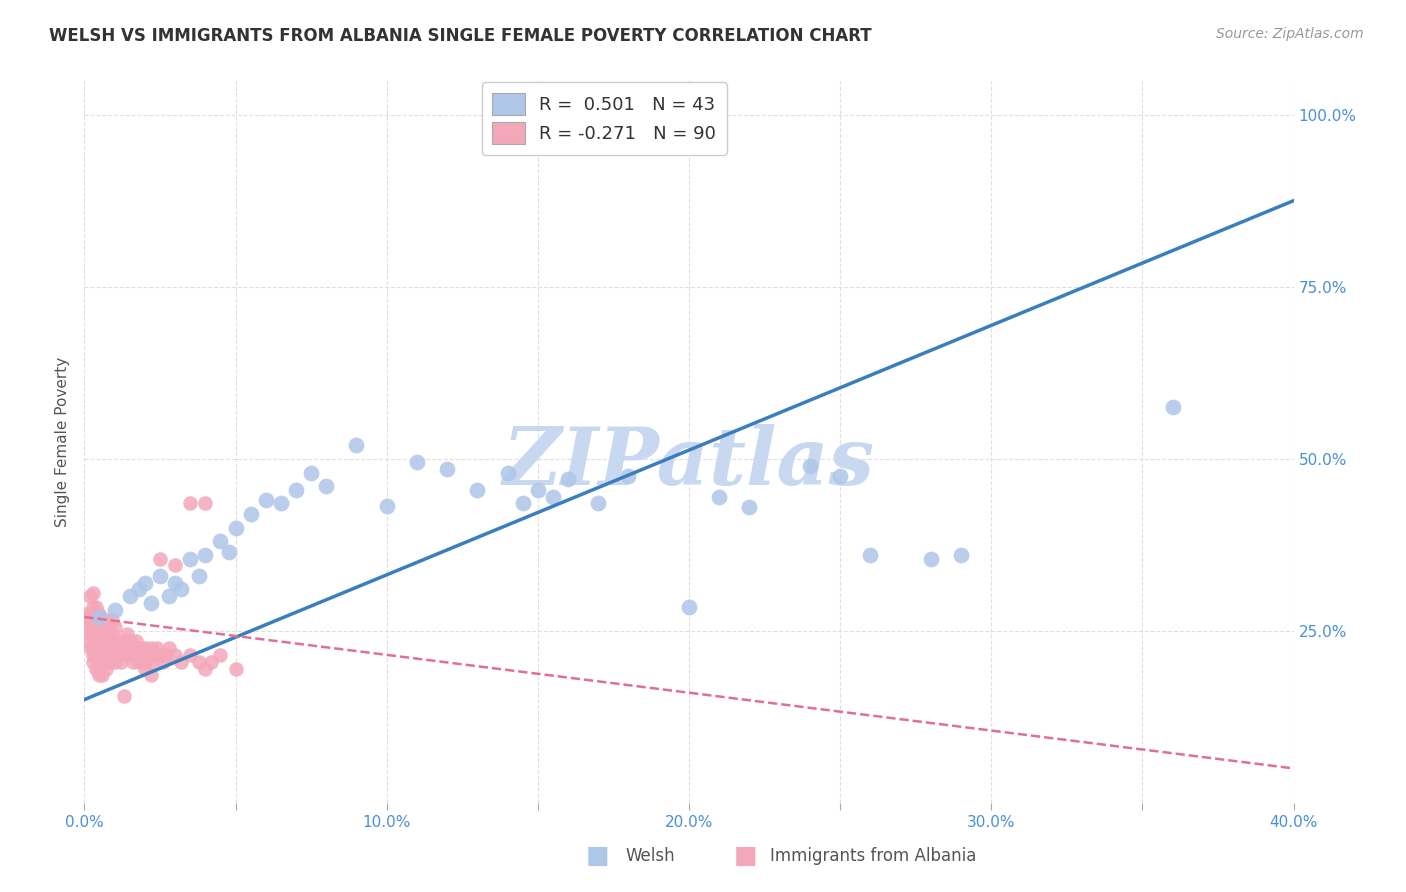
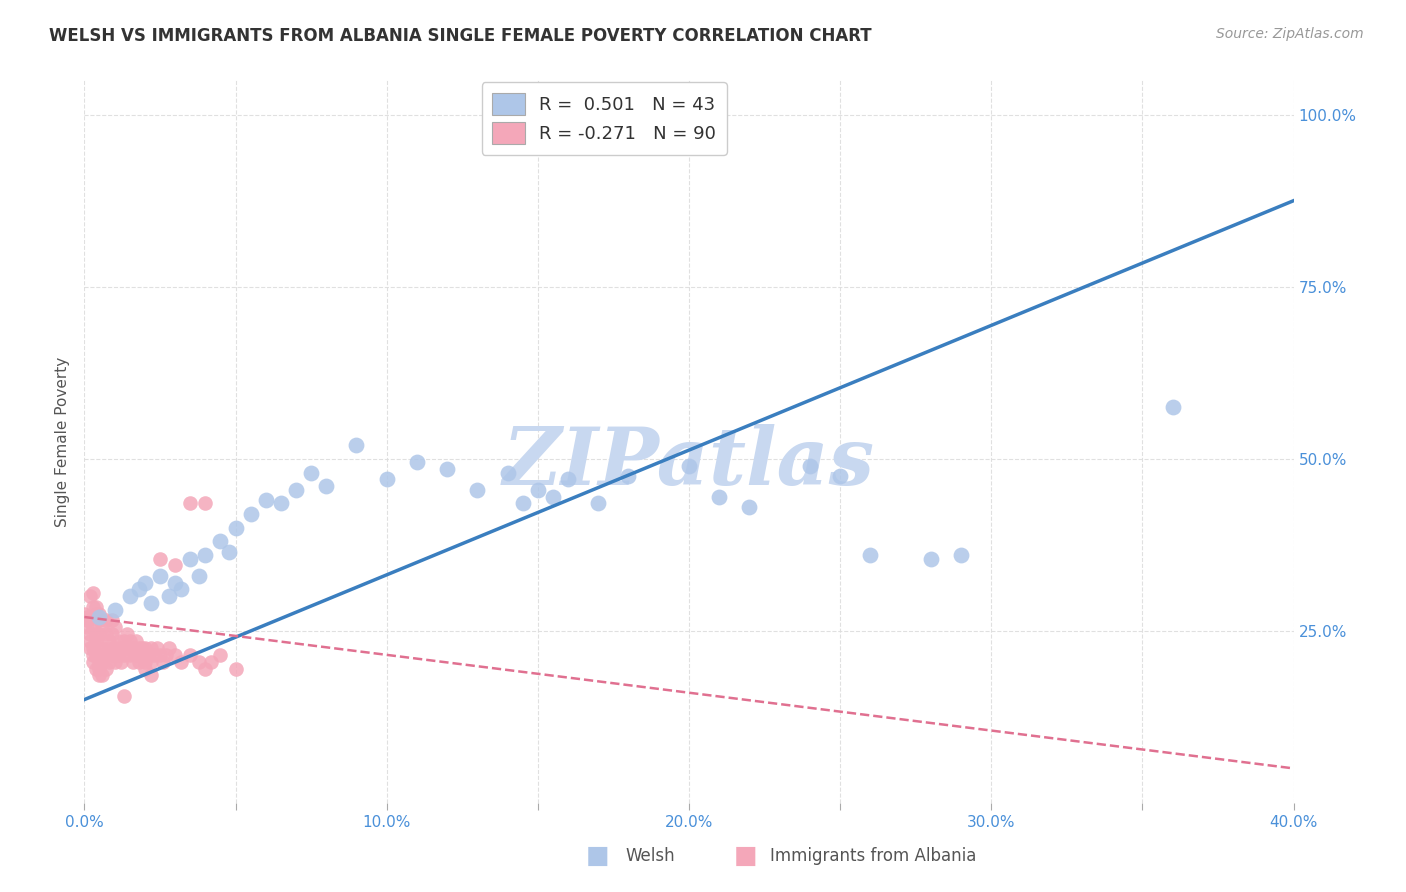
R = 0.501 N = 43/10.0%: 43.2% -> 47.0%
R = 0.501 N = 43/20.0%: 28.4% -> 49.0%
